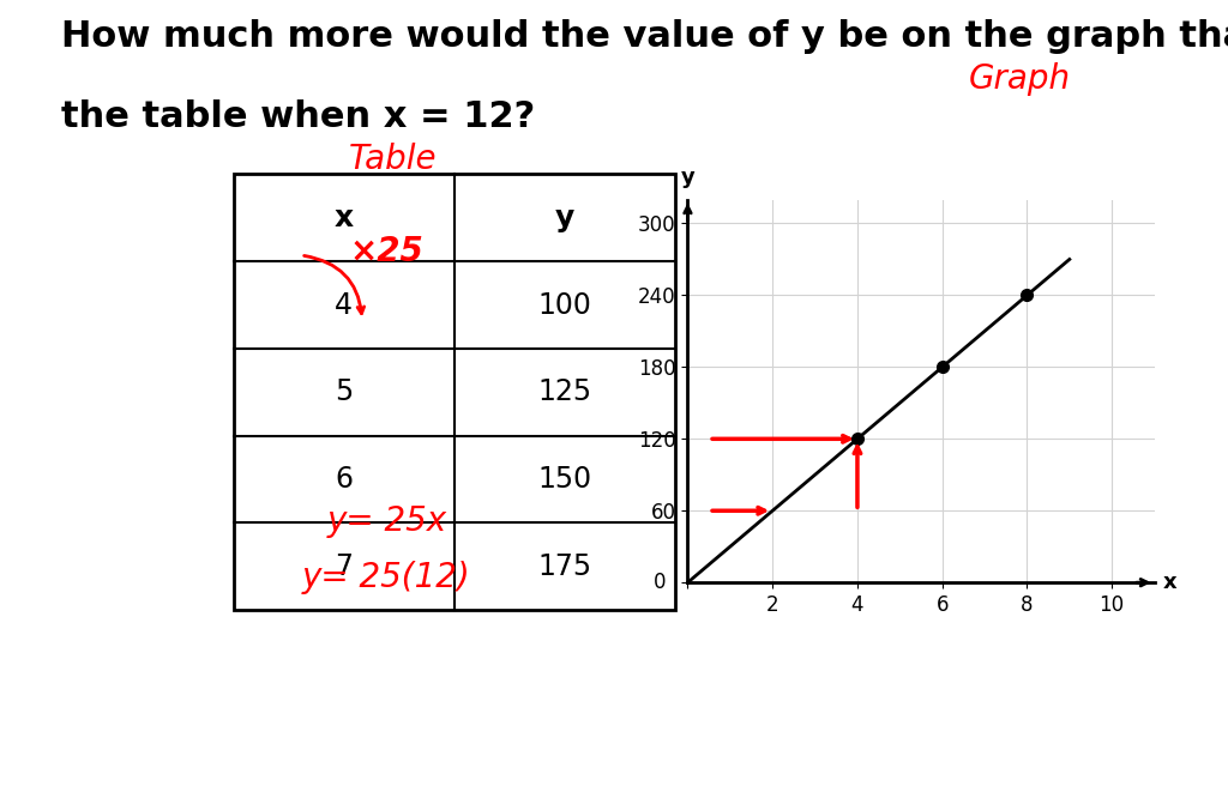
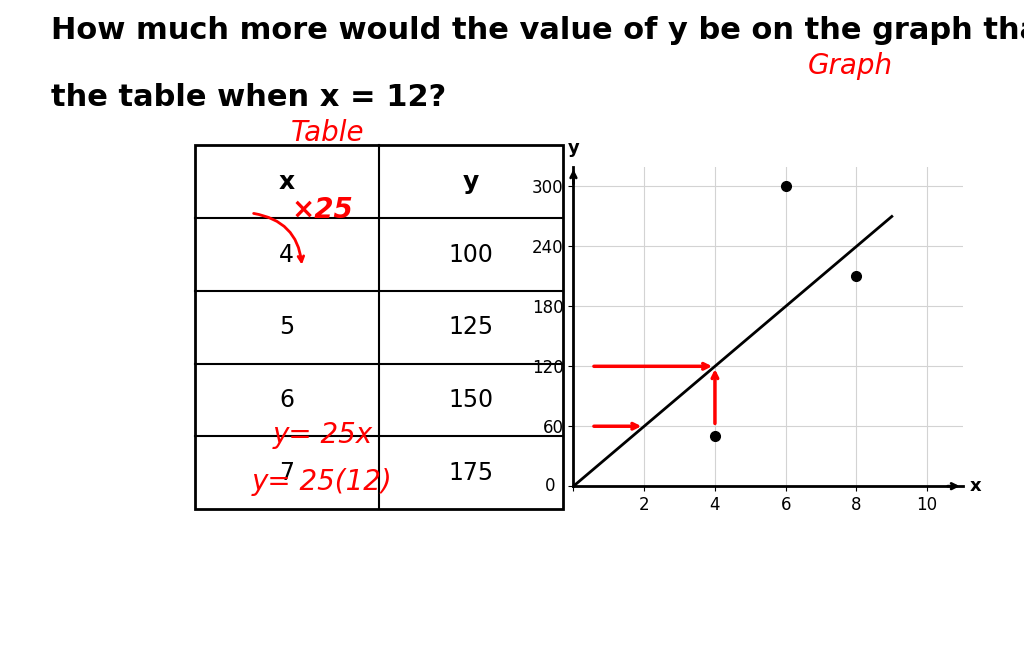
4: 120 -> 50
6: 180 -> 300
8: 240 -> 210
